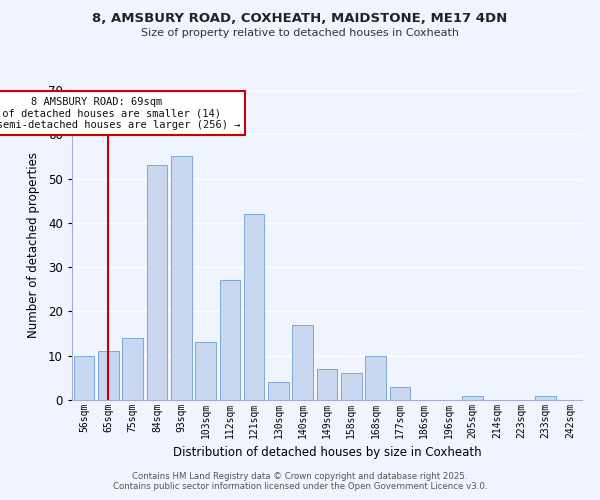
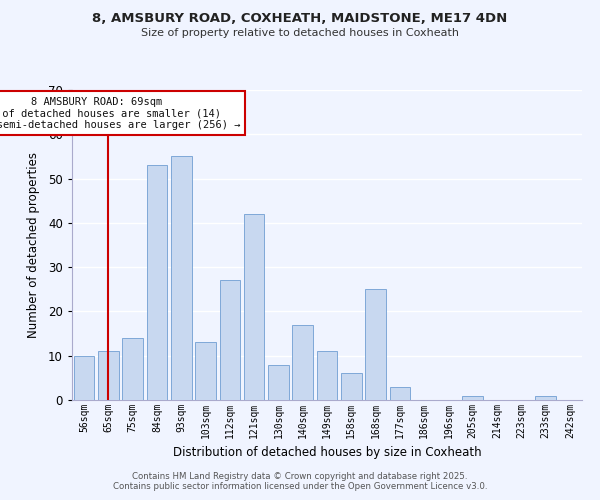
130sqm: 4 -> 8
149sqm: 7 -> 11
168sqm: 10 -> 25
